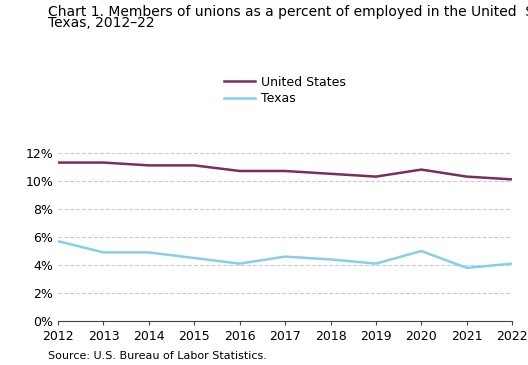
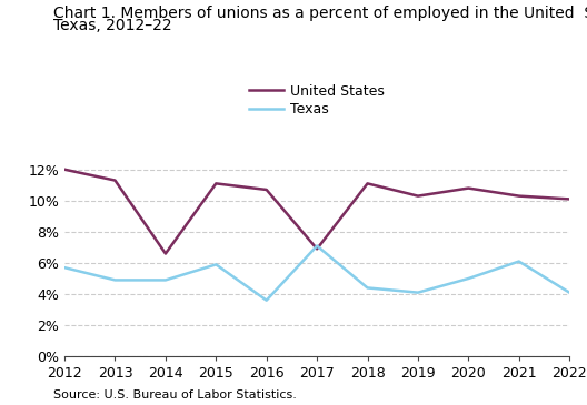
United States/2012: 11.3% -> 12.0%
United States/2014: 11.1% -> 6.6%
Texas/2015: 4.5% -> 5.9%
Texas/2016: 4.1% -> 3.6%
United States/2017: 10.7% -> 6.9%
Texas/2017: 4.6% -> 7.1%
United States/2018: 10.5% -> 11.1%
Texas/2021: 3.8% -> 6.1%
